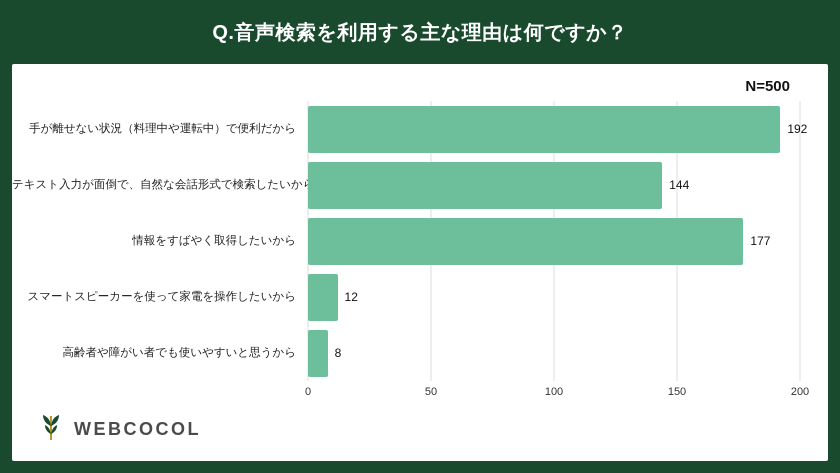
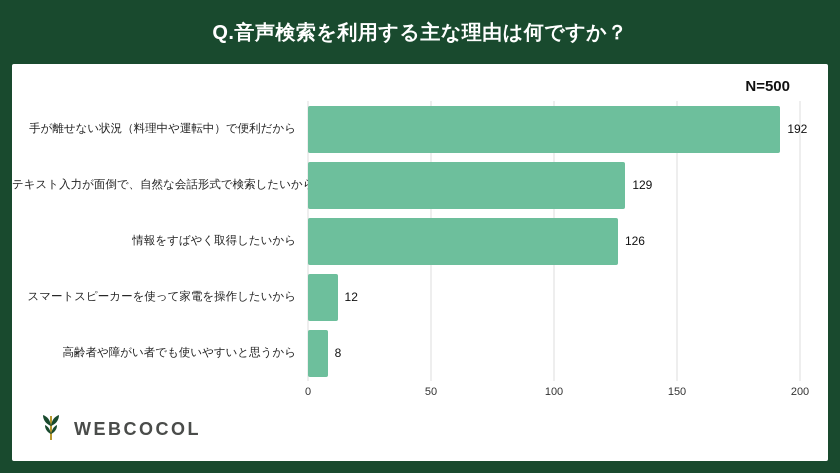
テキスト入力が面倒で、自然な会話形式で検索したいから: 144 -> 129
情報をすばやく取得したいから: 177 -> 126
